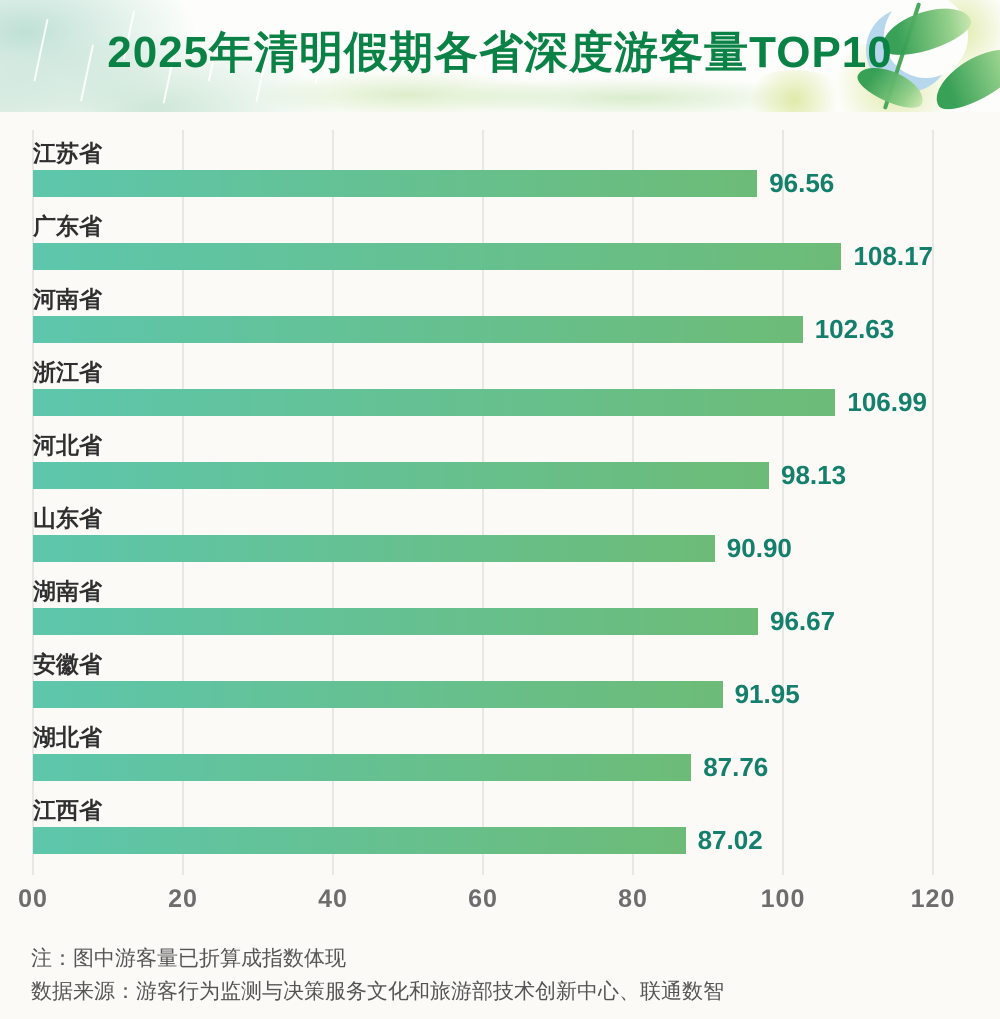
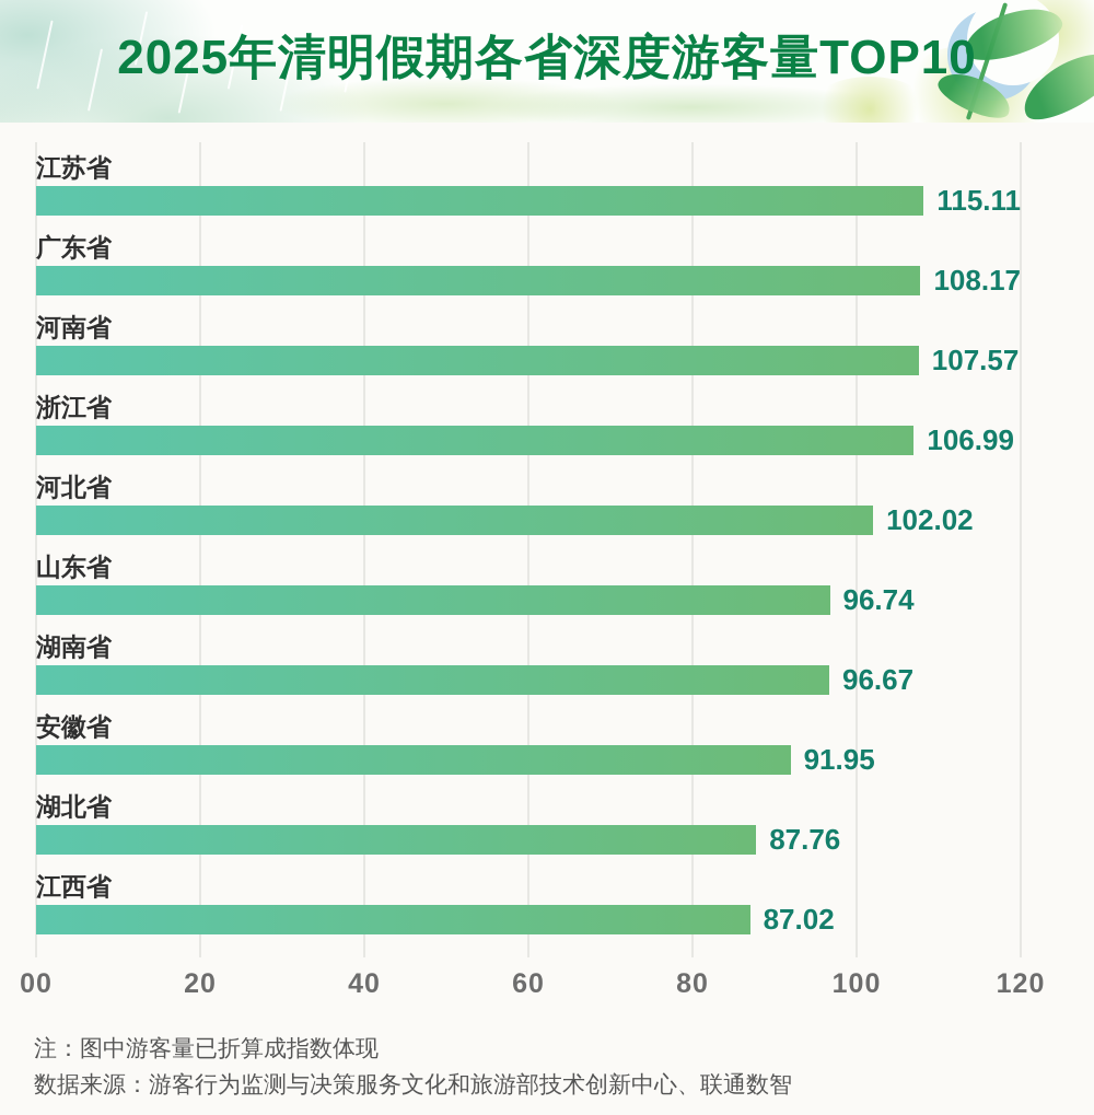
江苏省: 96.56 -> 115.11
河南省: 102.63 -> 107.57
河北省: 98.13 -> 102.02
山东省: 90.90 -> 96.74
